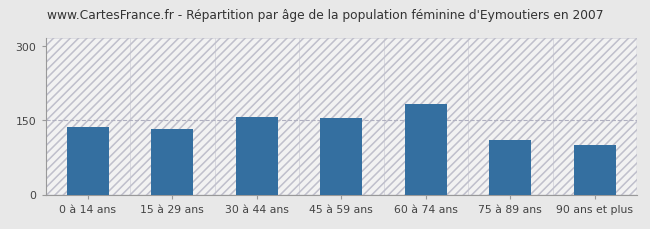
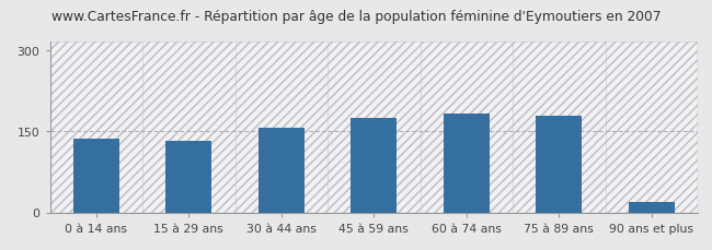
45 à 59 ans: 155 -> 175
75 à 89 ans: 110 -> 178
90 ans et plus: 100 -> 20
